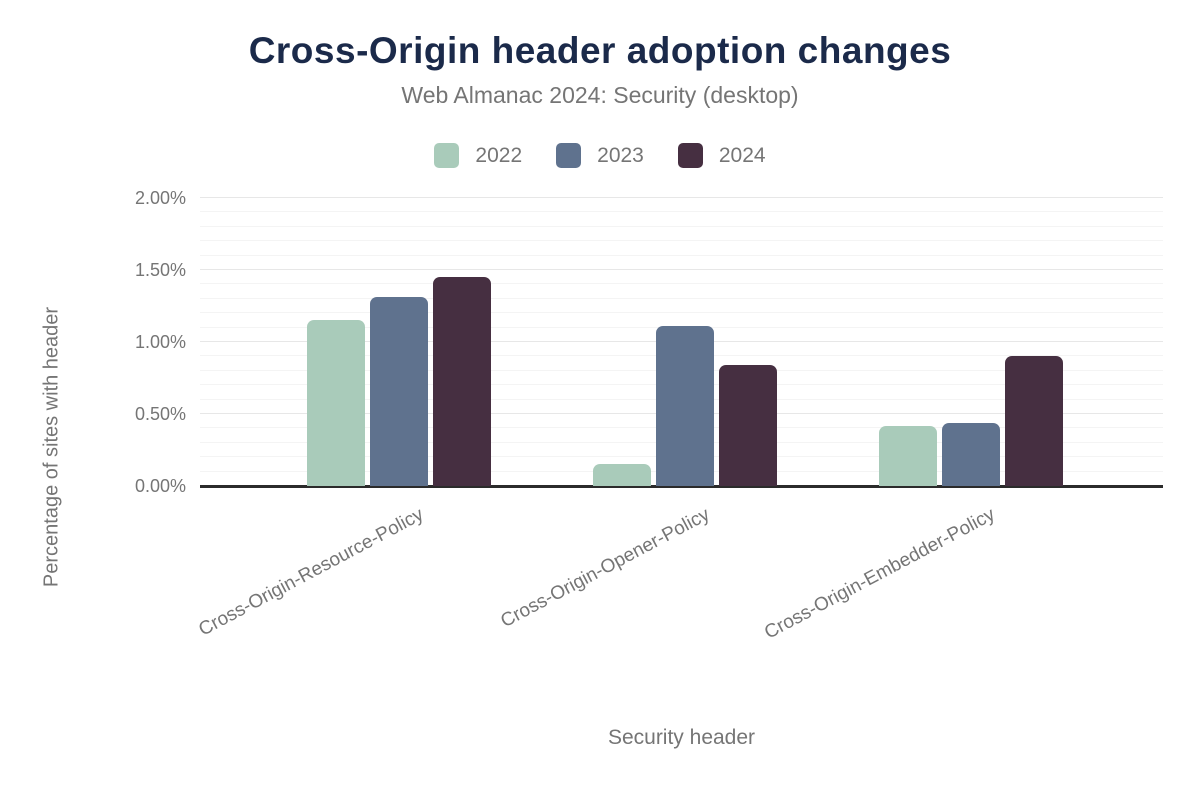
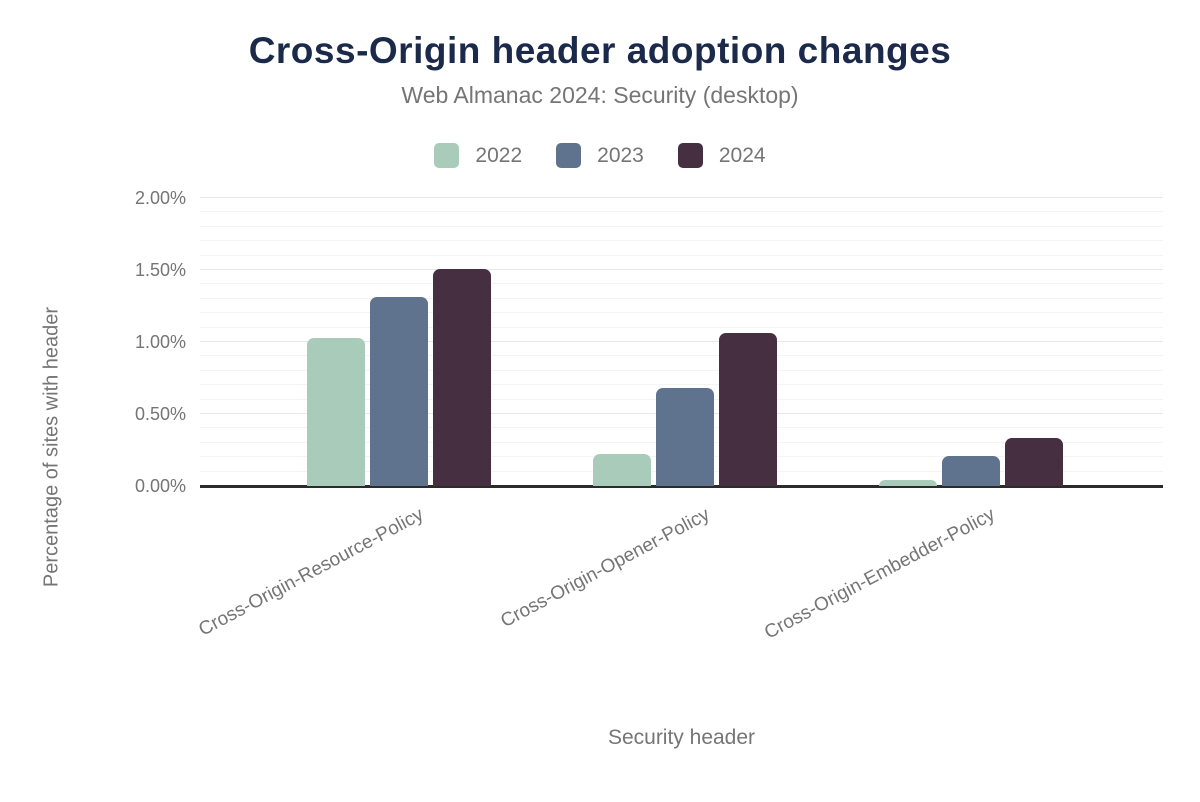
2022/Cross-Origin-Resource-Policy: 1.15% -> 1.03%
2024/Cross-Origin-Resource-Policy: 1.45% -> 1.51%
2022/Cross-Origin-Opener-Policy: 0.15% -> 0.22%
2023/Cross-Origin-Opener-Policy: 1.11% -> 0.68%
2024/Cross-Origin-Opener-Policy: 0.84% -> 1.06%
2022/Cross-Origin-Embedder-Policy: 0.42% -> 0.04%
2023/Cross-Origin-Embedder-Policy: 0.44% -> 0.21%
2024/Cross-Origin-Embedder-Policy: 0.90% -> 0.33%
